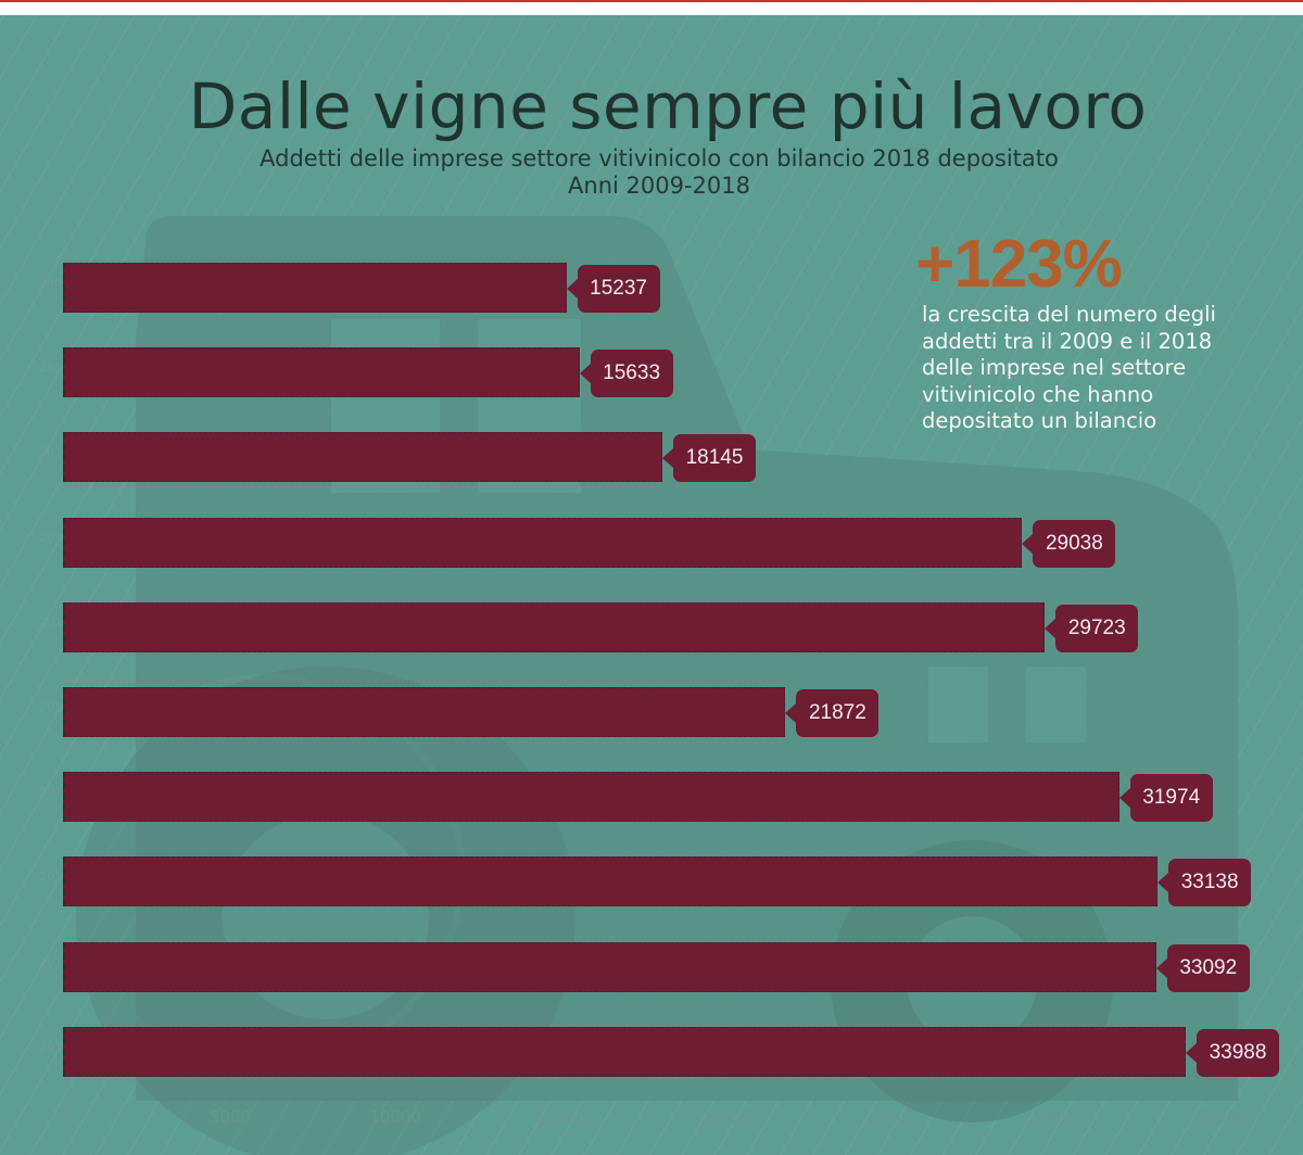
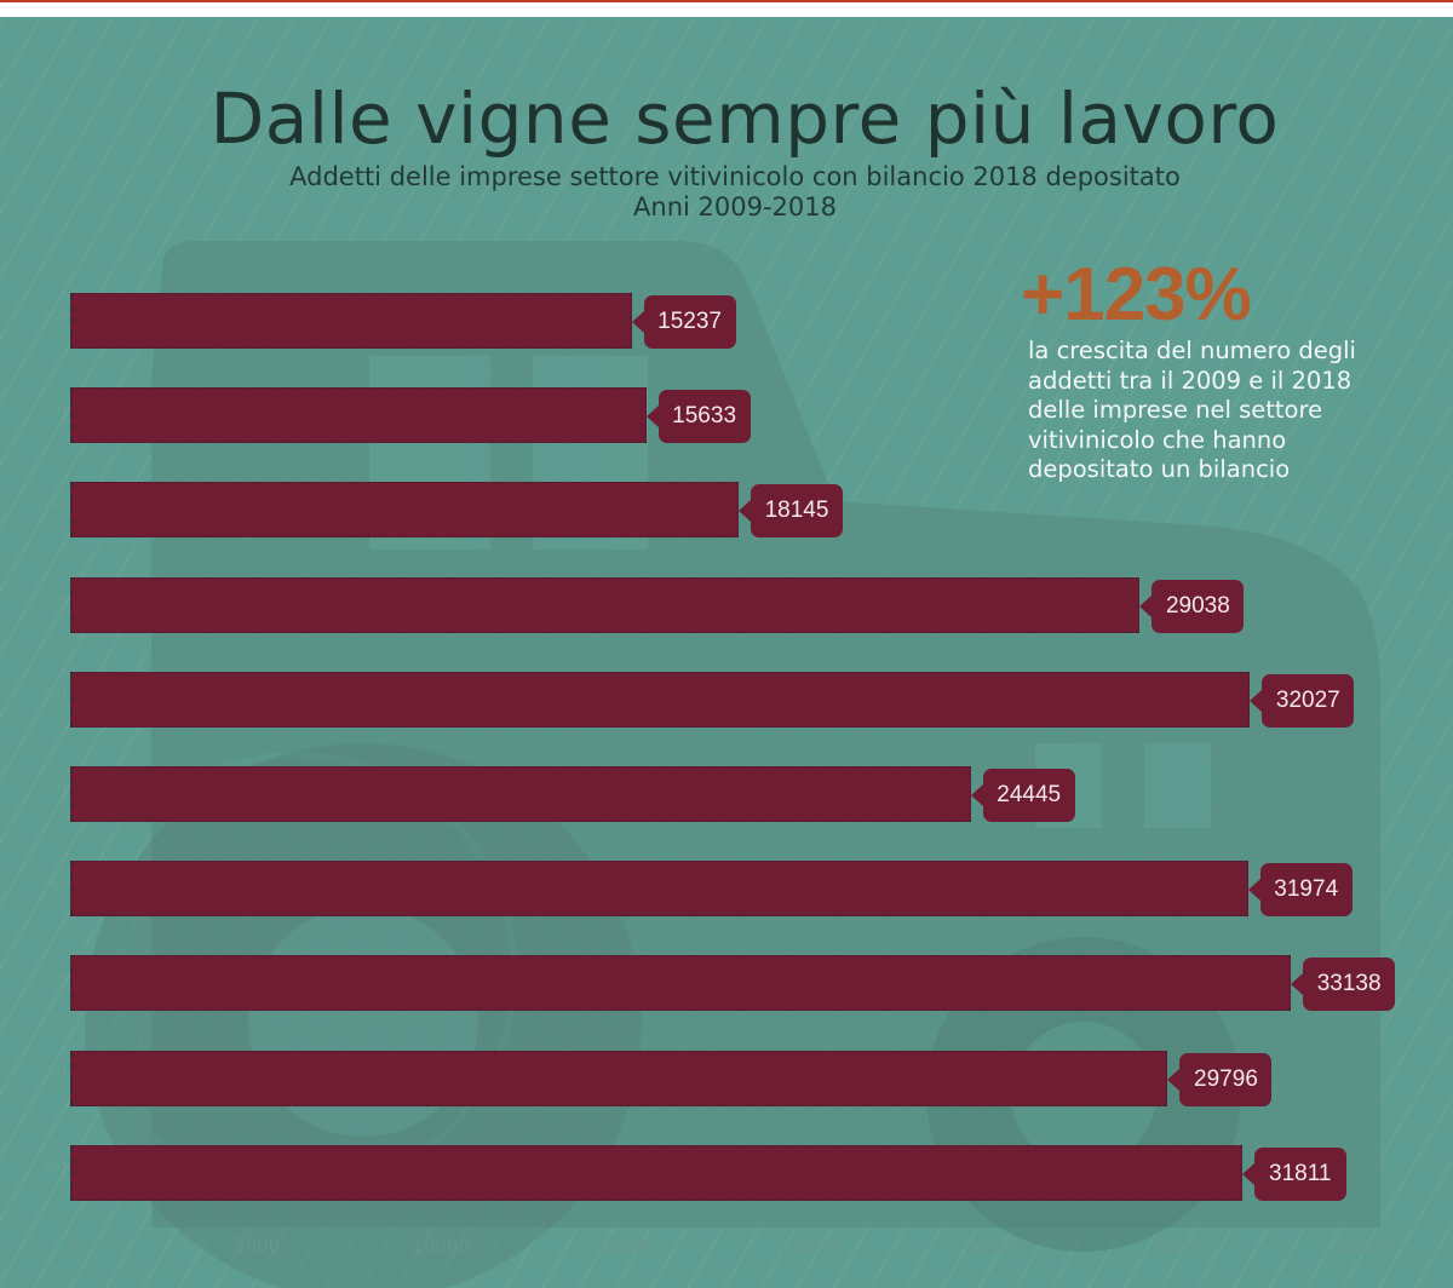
2013: 29723 -> 32027
2014: 21872 -> 24445
2017: 33092 -> 29796
2018: 33988 -> 31811
